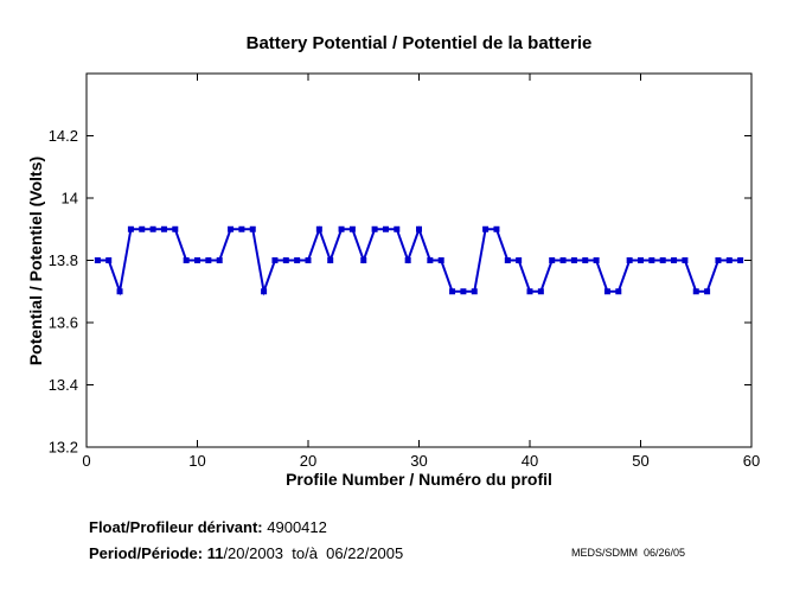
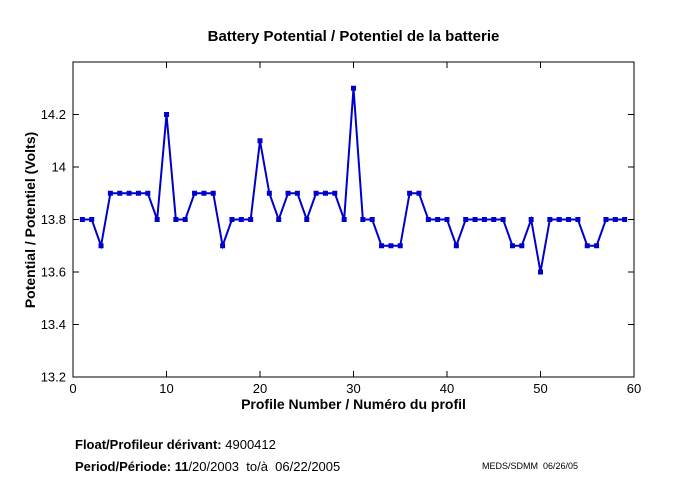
10: 13.8 -> 14.2
20: 13.8 -> 14.1
30: 13.9 -> 14.3
40: 13.7 -> 13.8
50: 13.8 -> 13.6
